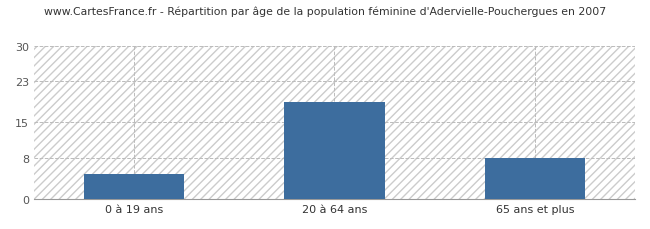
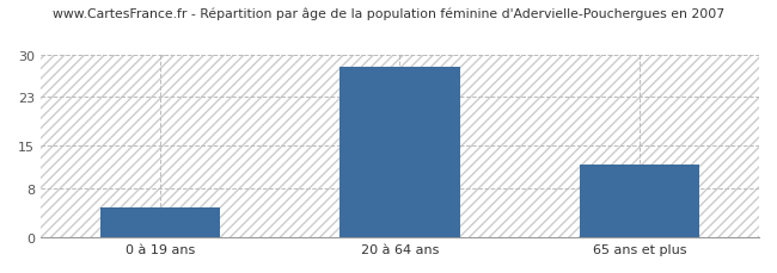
20 à 64 ans: 19 -> 28
65 ans et plus: 8 -> 12
